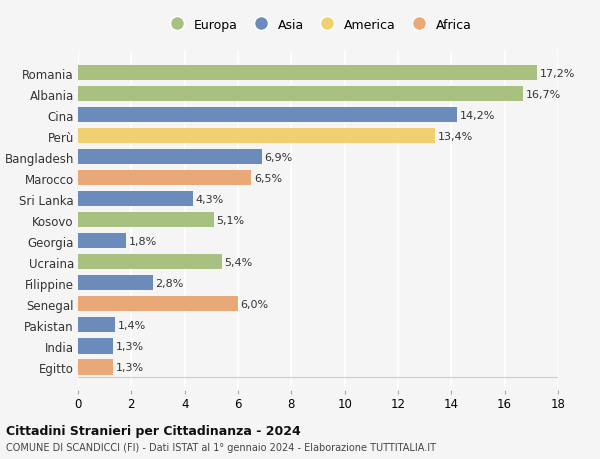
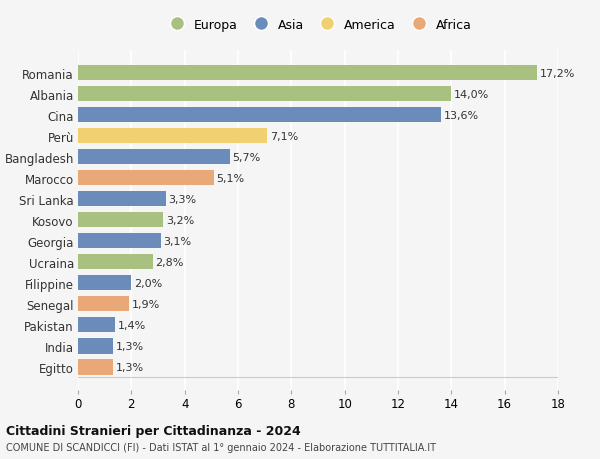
Albania: 16,7% -> 14,0%
Cina: 14,2% -> 13,6%
Perù: 13,4% -> 7,1%
Bangladesh: 6,9% -> 5,7%
Marocco: 6,5% -> 5,1%
Sri Lanka: 4,3% -> 3,3%
Kosovo: 5,1% -> 3,2%
Georgia: 1,8% -> 3,1%
Ucraina: 5,4% -> 2,8%
Filippine: 2,8% -> 2,0%
Senegal: 6,0% -> 1,9%
